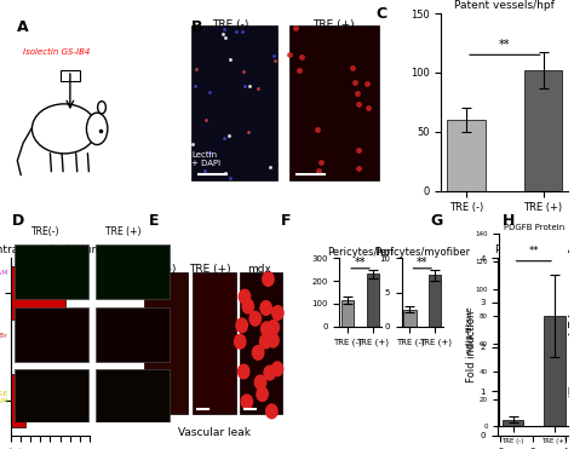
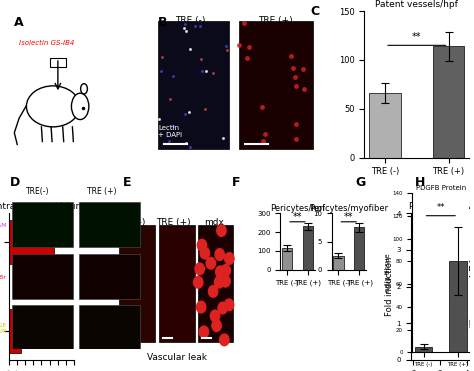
Patent vessels/hpf/TRE (-): 60 -> 66
Patent vessels/hpf/TRE (+): 102 -> 114
